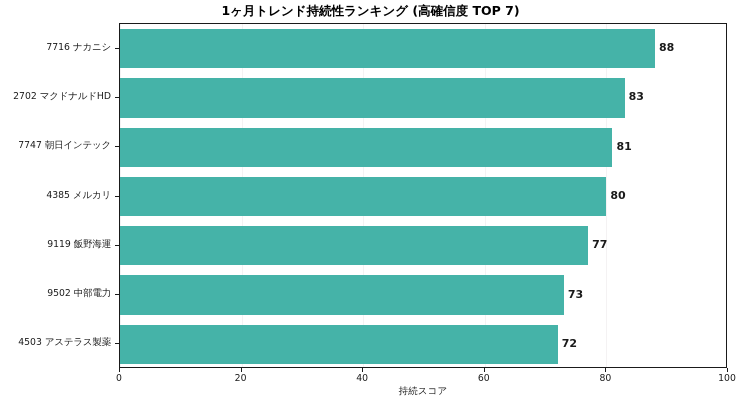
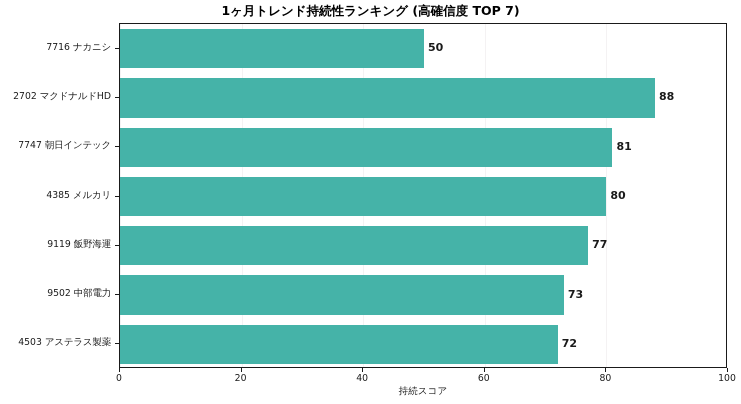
7716 ナカニシ: 88 -> 50
2702 マクドナルドHD: 83 -> 88
